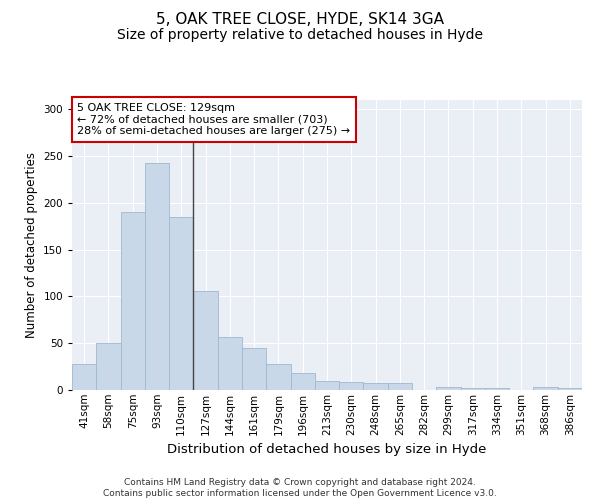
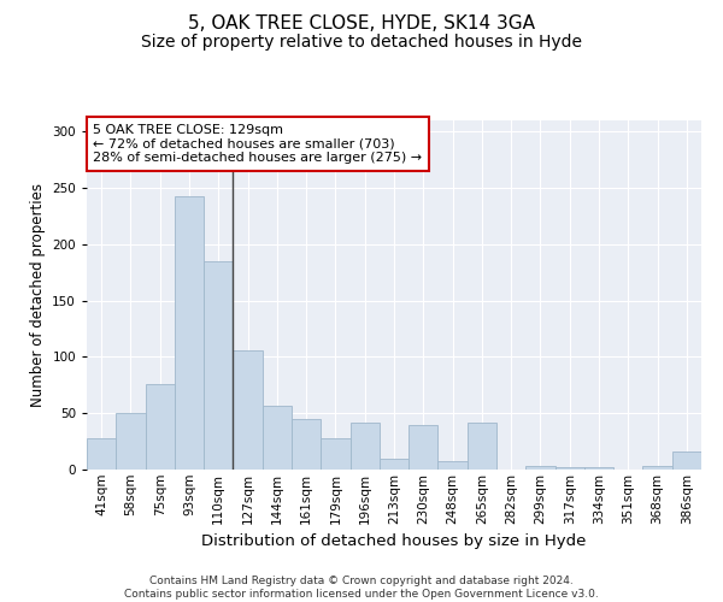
75sqm: 190 -> 76
196sqm: 18 -> 42
230sqm: 9 -> 40
265sqm: 8 -> 42
386sqm: 2 -> 16
